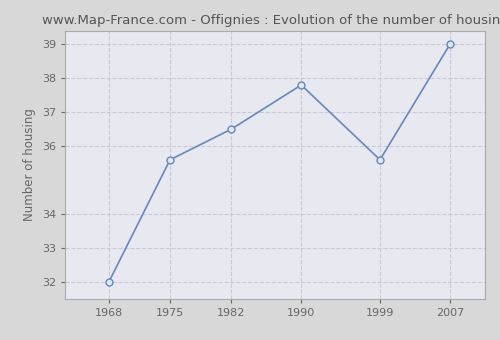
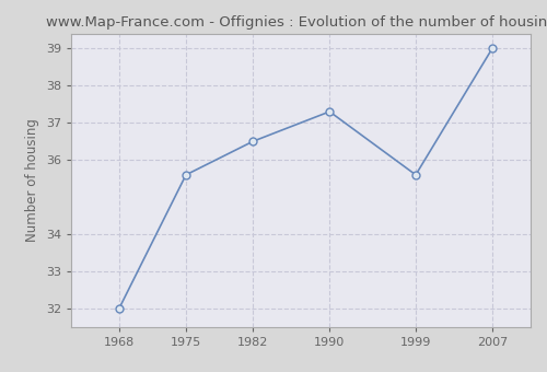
1990: 37.8 -> 37.3
